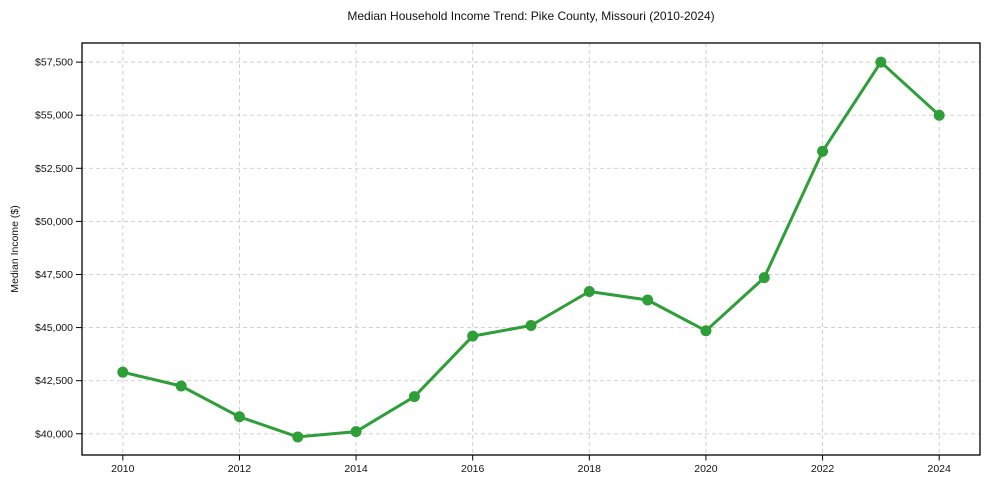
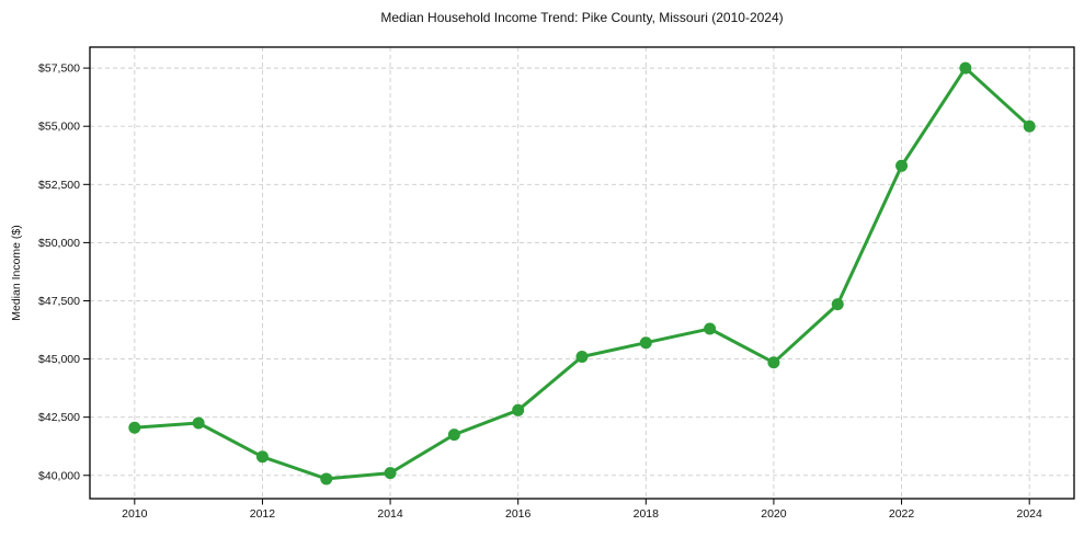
2010: $42900 -> $42000
2016: $44600 -> $42800
2018: $46700 -> $45700
